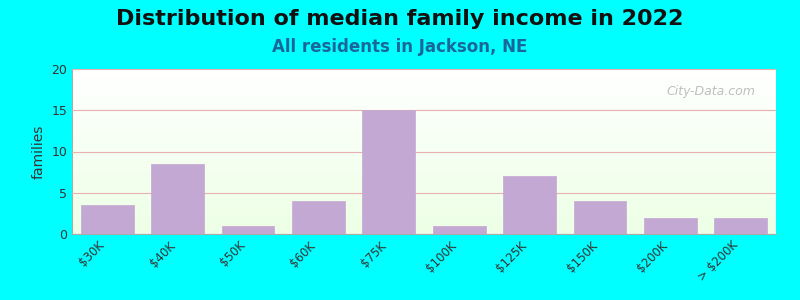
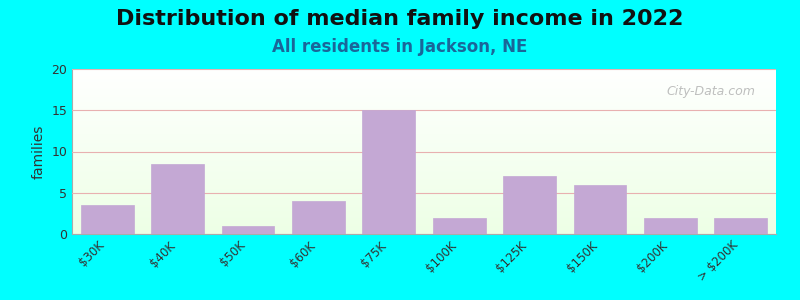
$100K: 1.0 -> 2.0
$150K: 4.0 -> 6.0
